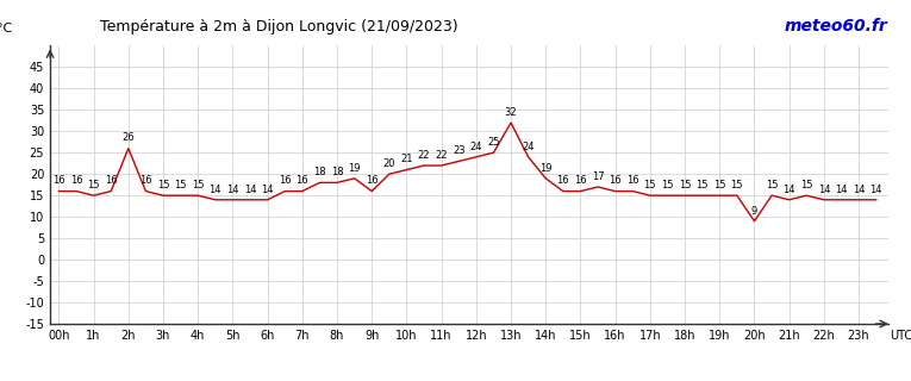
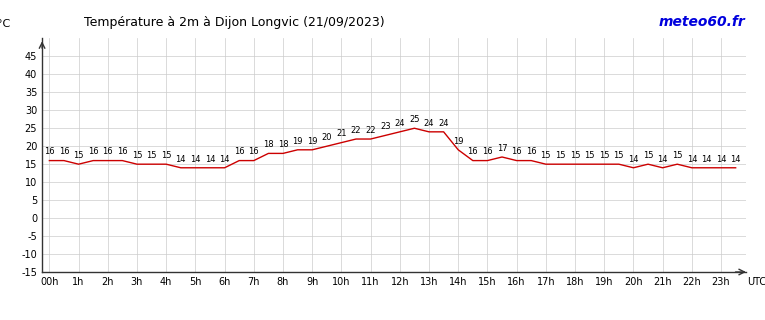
2h: 26 -> 16
9h: 16 -> 19
13h: 32 -> 24
20h: 9 -> 14
